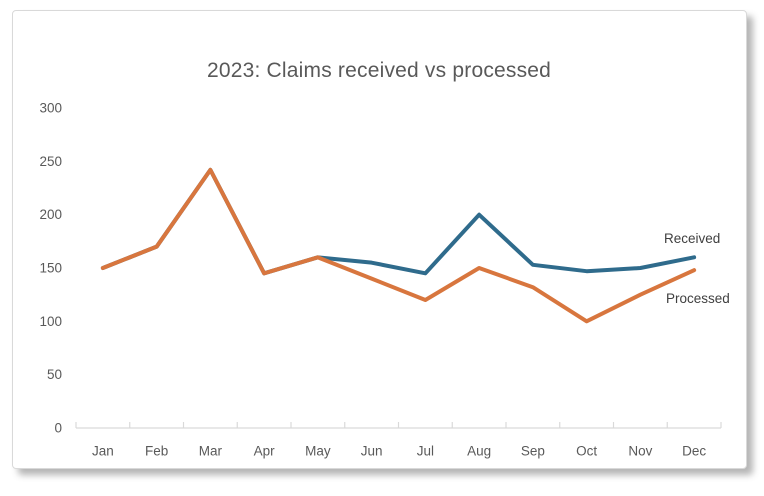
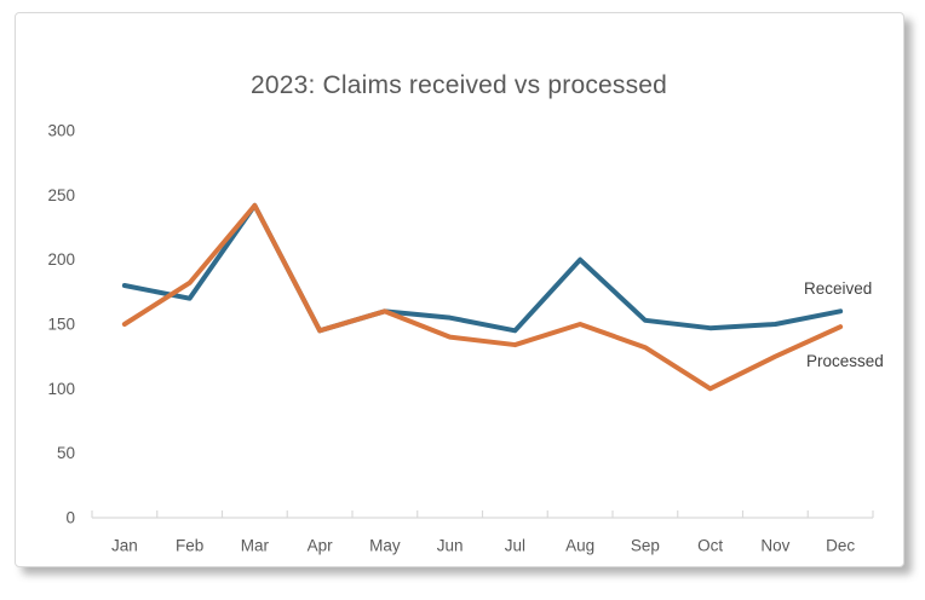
Received/Jan: 150 -> 180
Processed/Feb: 170 -> 182
Processed/Jul: 120 -> 134
